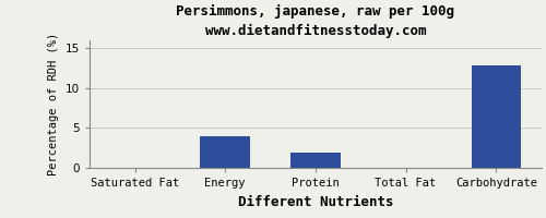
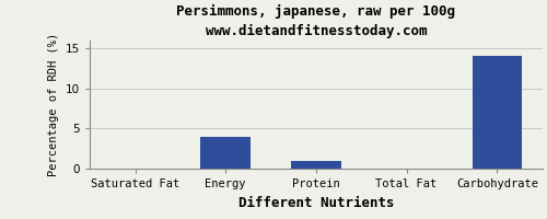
Protein: 2.0 -> 1.0
Carbohydrate: 12.8 -> 14.0
